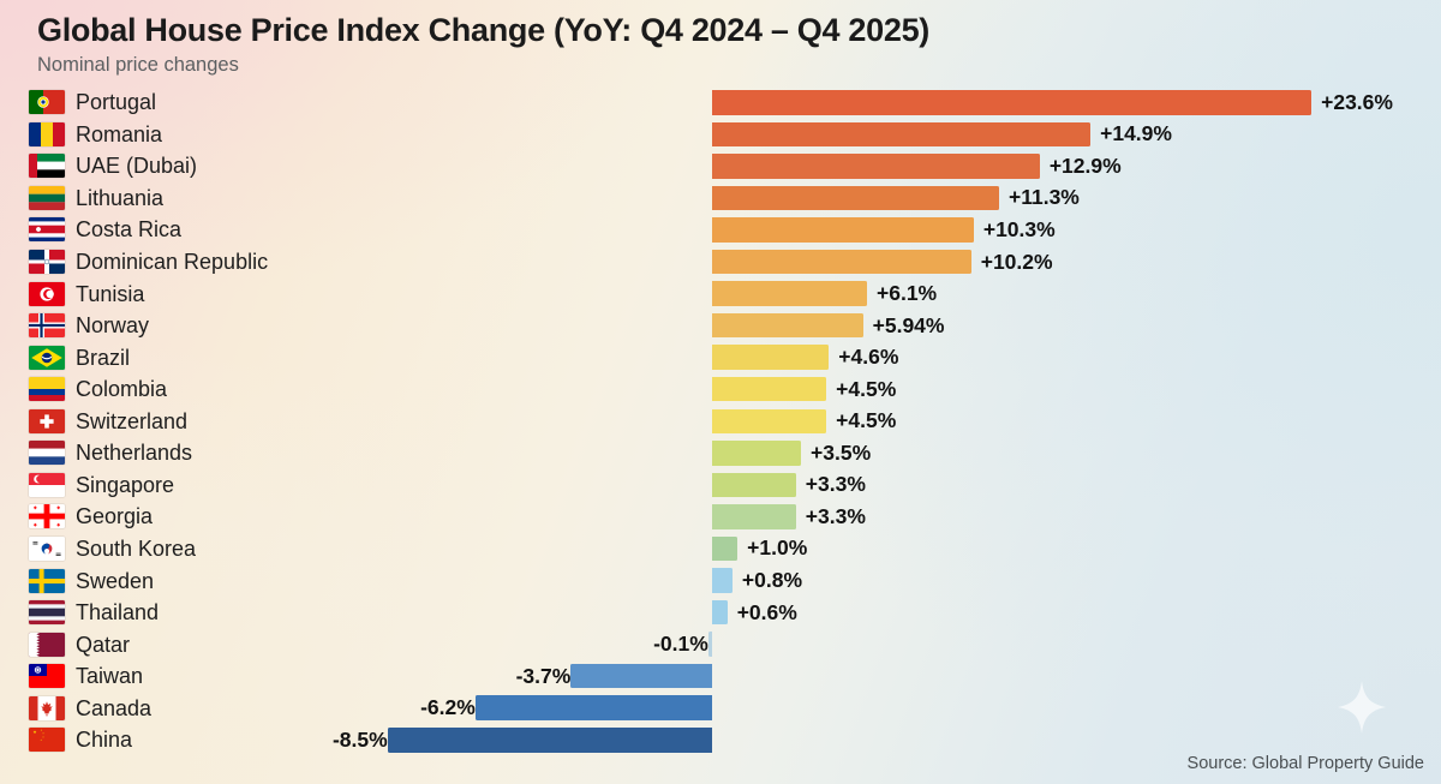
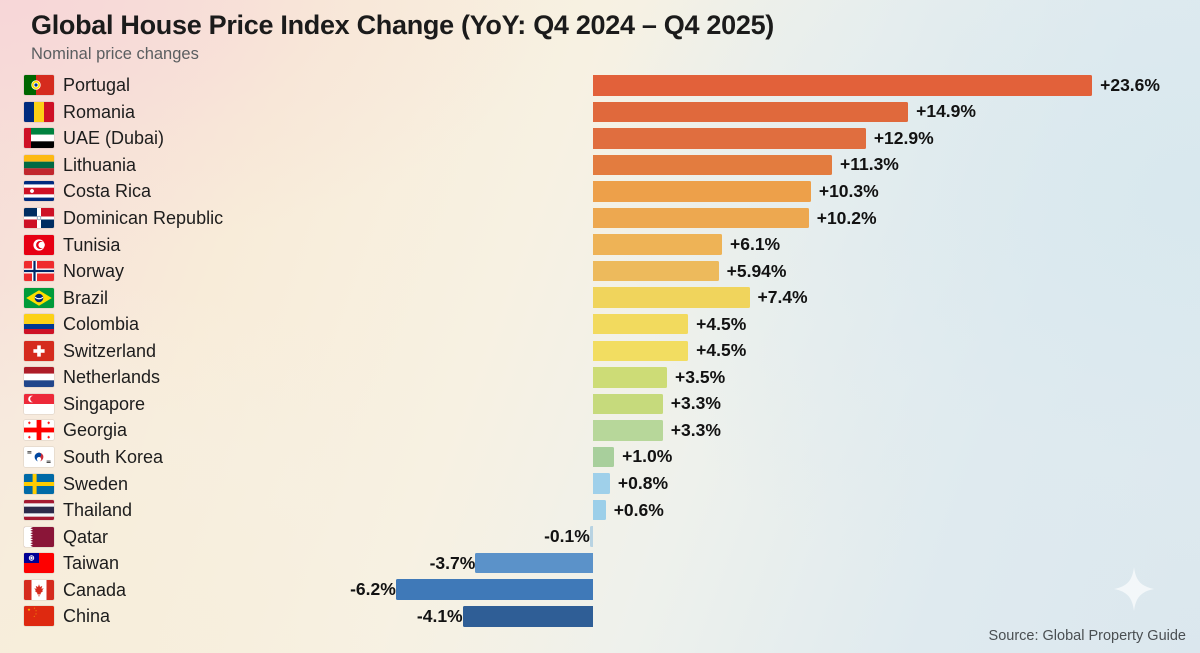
Brazil: +4.6% -> +7.4%
China: -8.5% -> -4.1%
